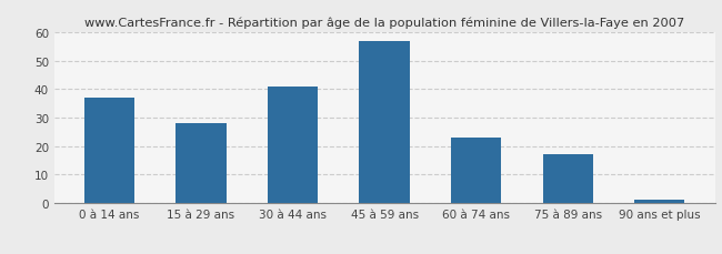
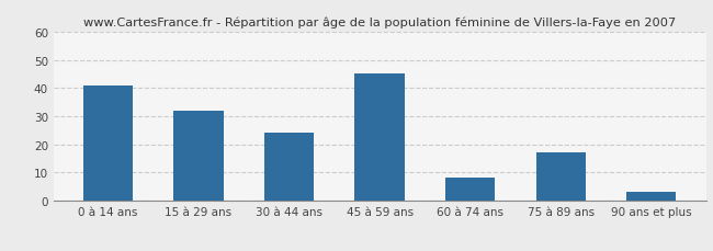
0 à 14 ans: 37 -> 41
15 à 29 ans: 28 -> 32
30 à 44 ans: 41 -> 24
45 à 59 ans: 57 -> 45
60 à 74 ans: 23 -> 8
90 ans et plus: 1 -> 3
